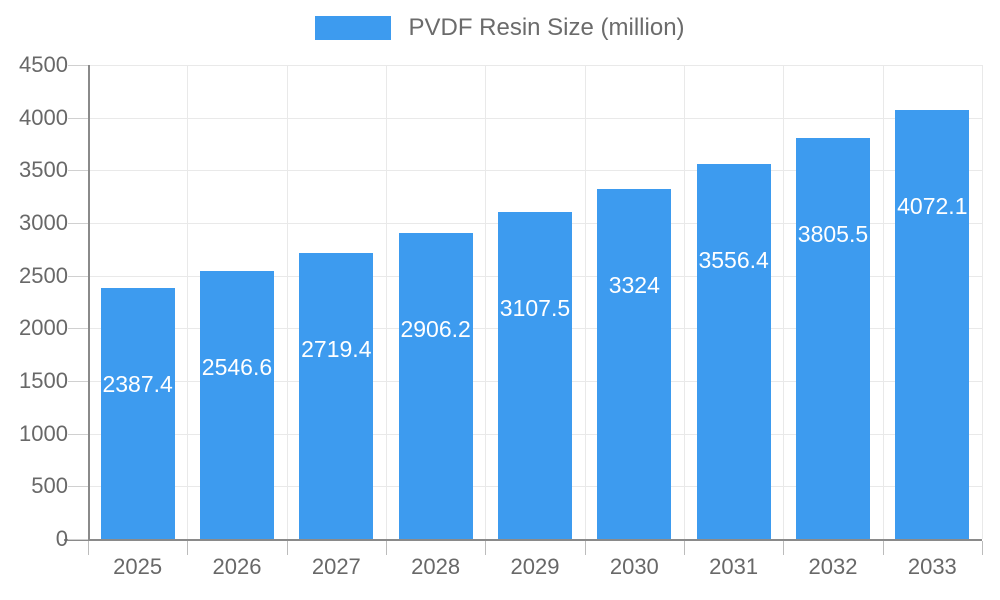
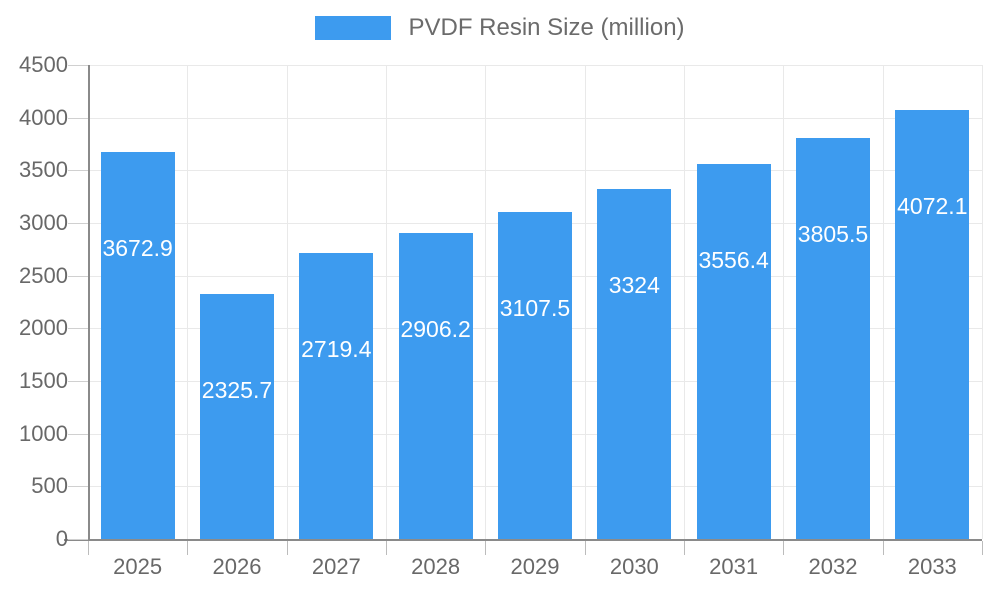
2025: 2387.4 -> 3672.9
2026: 2546.6 -> 2325.7
